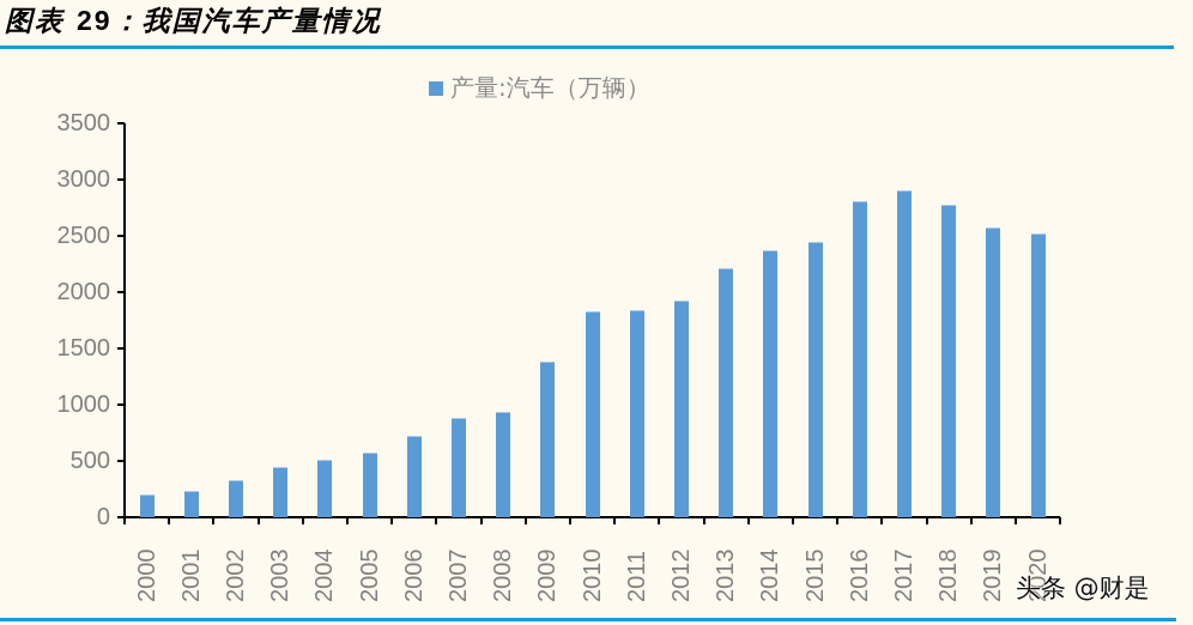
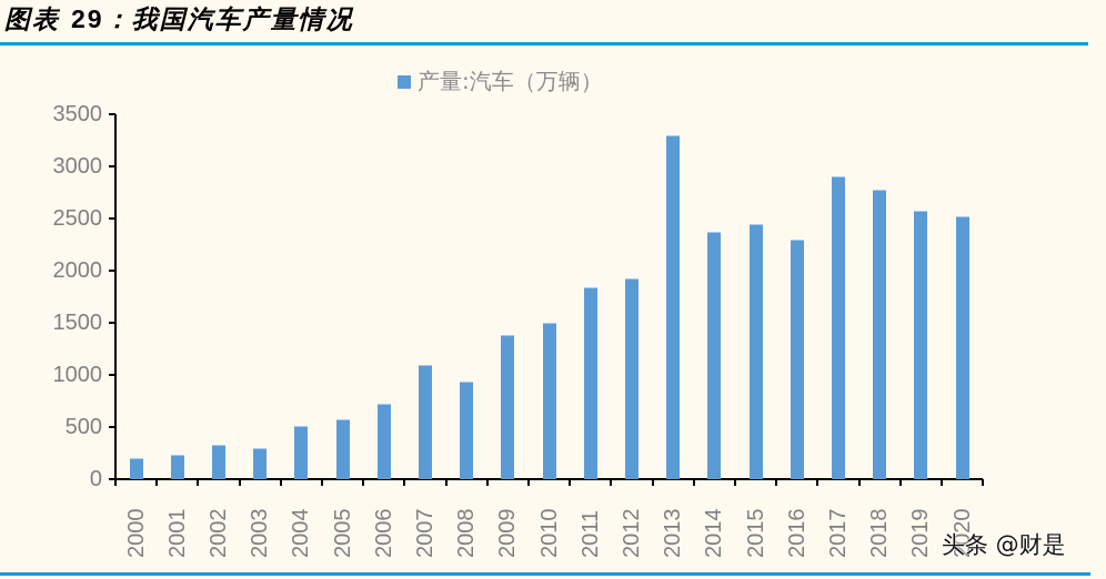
2003: 400 -> 300
2007: 900 -> 1100
2010: 1800 -> 1500
2013: 2200 -> 3300
2016: 2800 -> 2300
